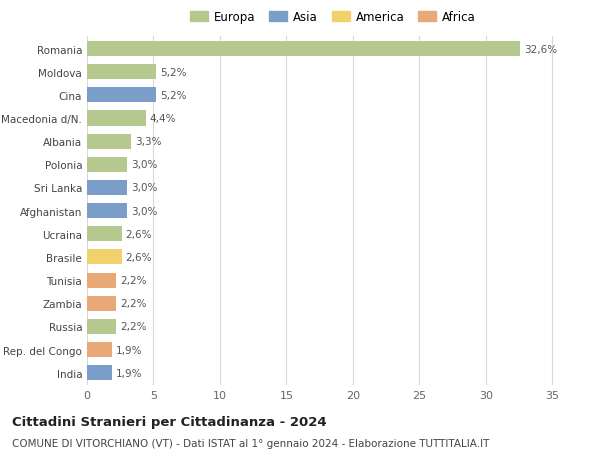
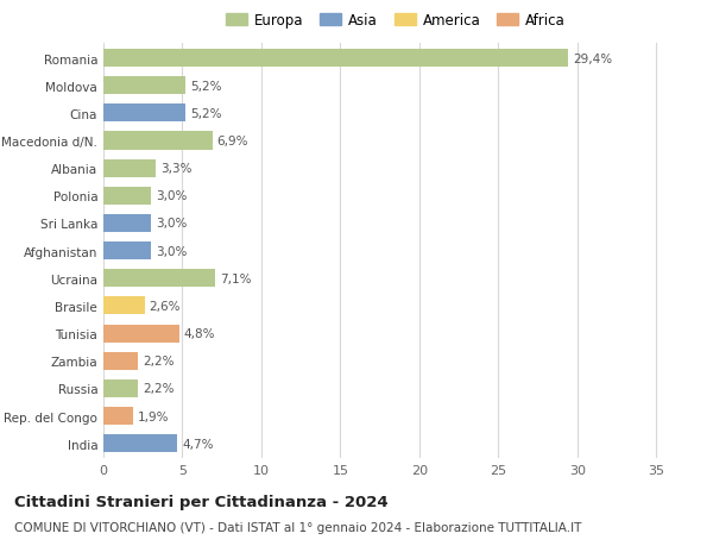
Romania: 32,6% -> 29,4%
Macedonia d/N.: 4,4% -> 6,9%
Ucraina: 2,6% -> 7,1%
Tunisia: 2,2% -> 4,8%
India: 1,9% -> 4,7%
